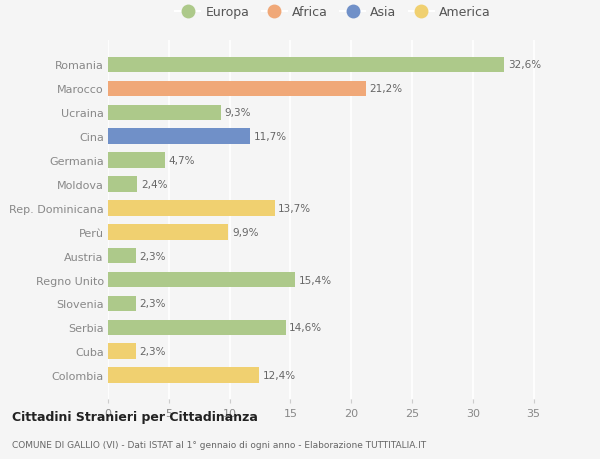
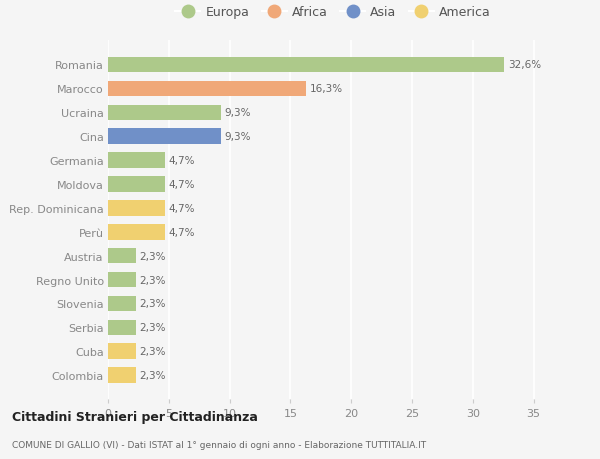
Marocco: 21,2% -> 16,3%
Cina: 11,7% -> 9,3%
Moldova: 2,4% -> 4,7%
Rep. Dominicana: 13,7% -> 4,7%
Perù: 9,9% -> 4,7%
Regno Unito: 15,4% -> 2,3%
Serbia: 14,6% -> 2,3%
Colombia: 12,4% -> 2,3%
